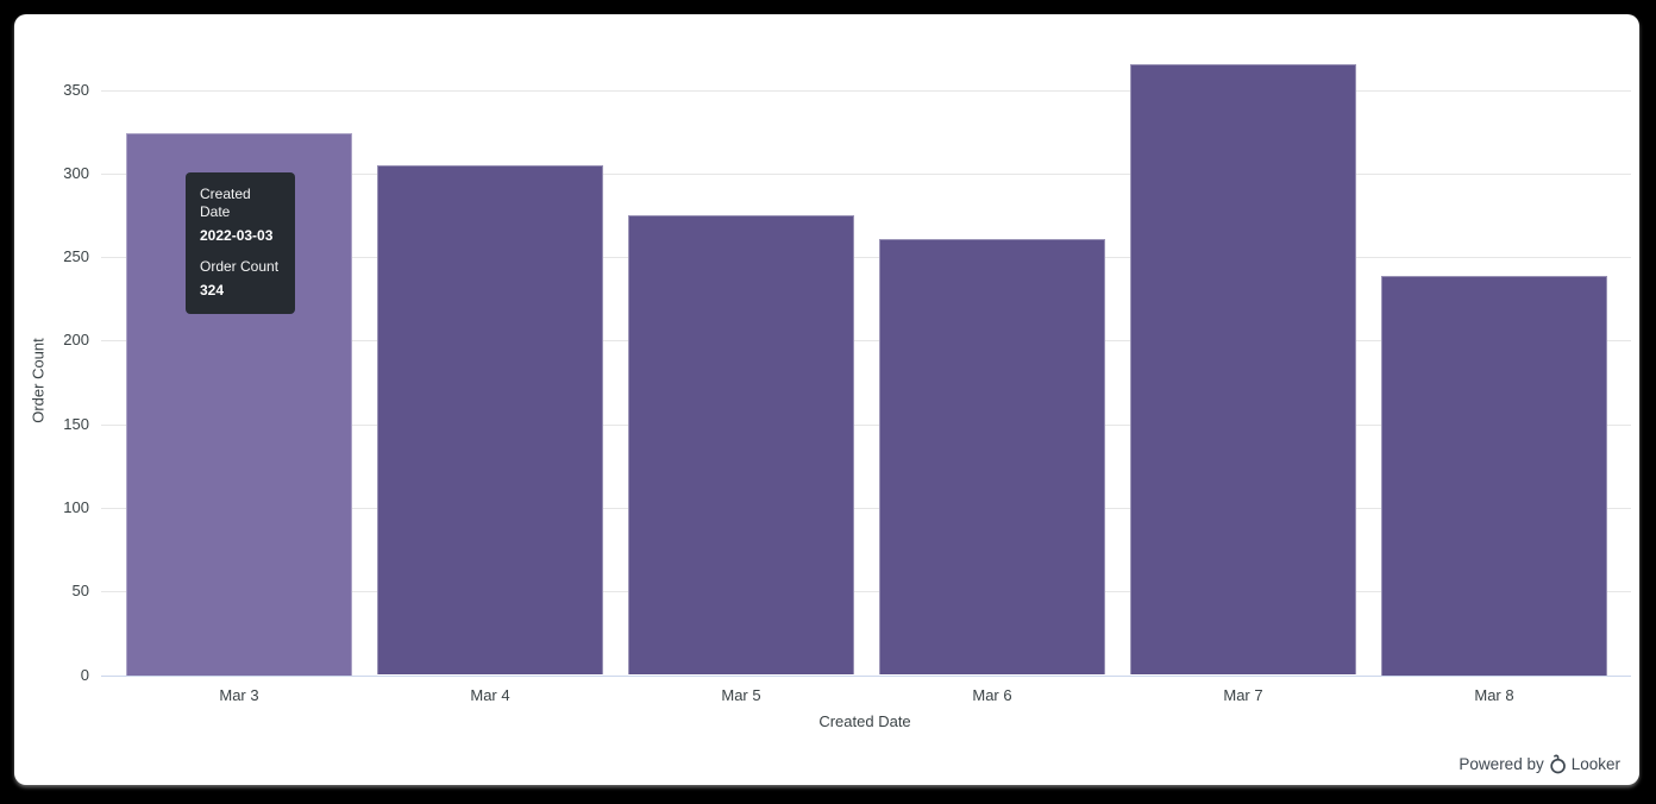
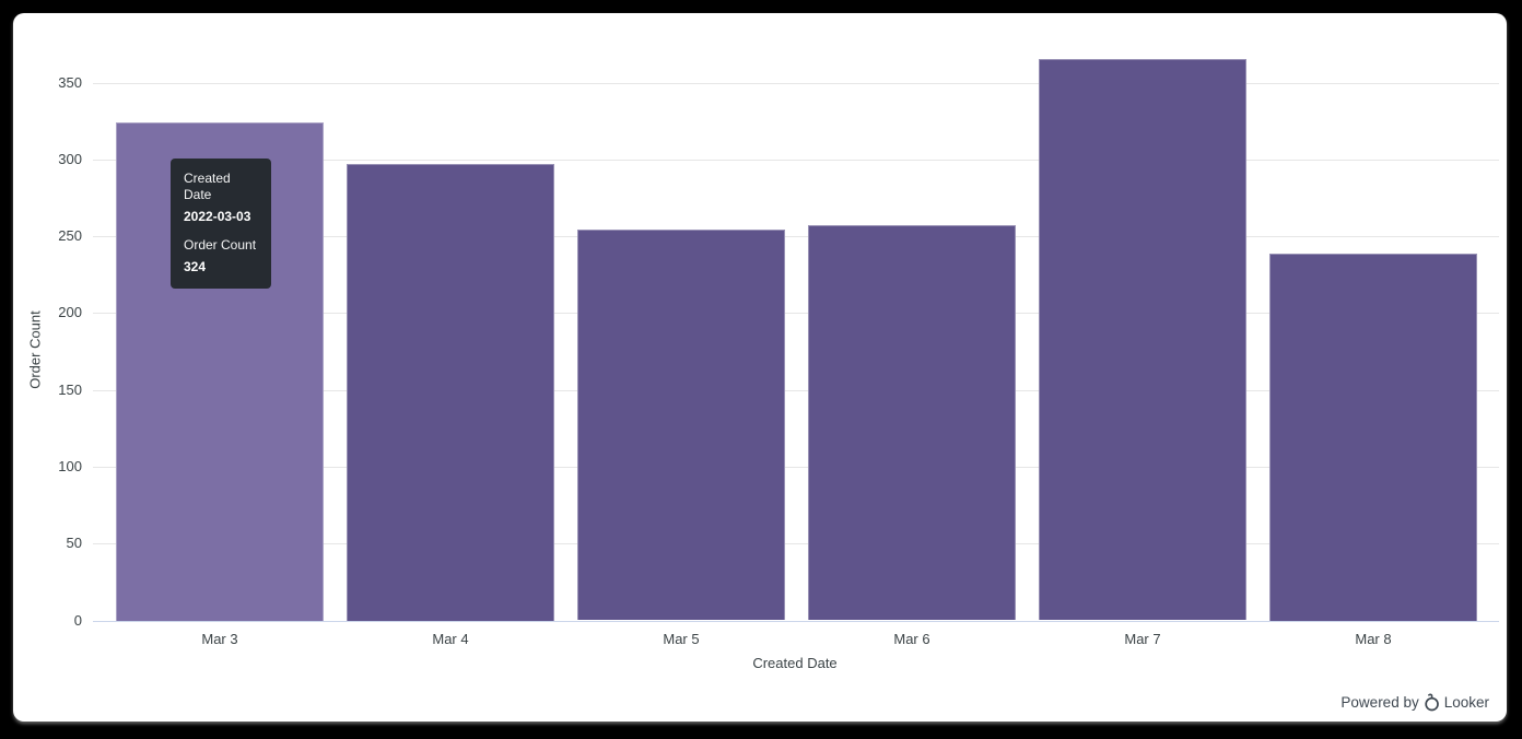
Mar 4: 305 -> 297
Mar 5: 275 -> 254
Mar 6: 261 -> 257
